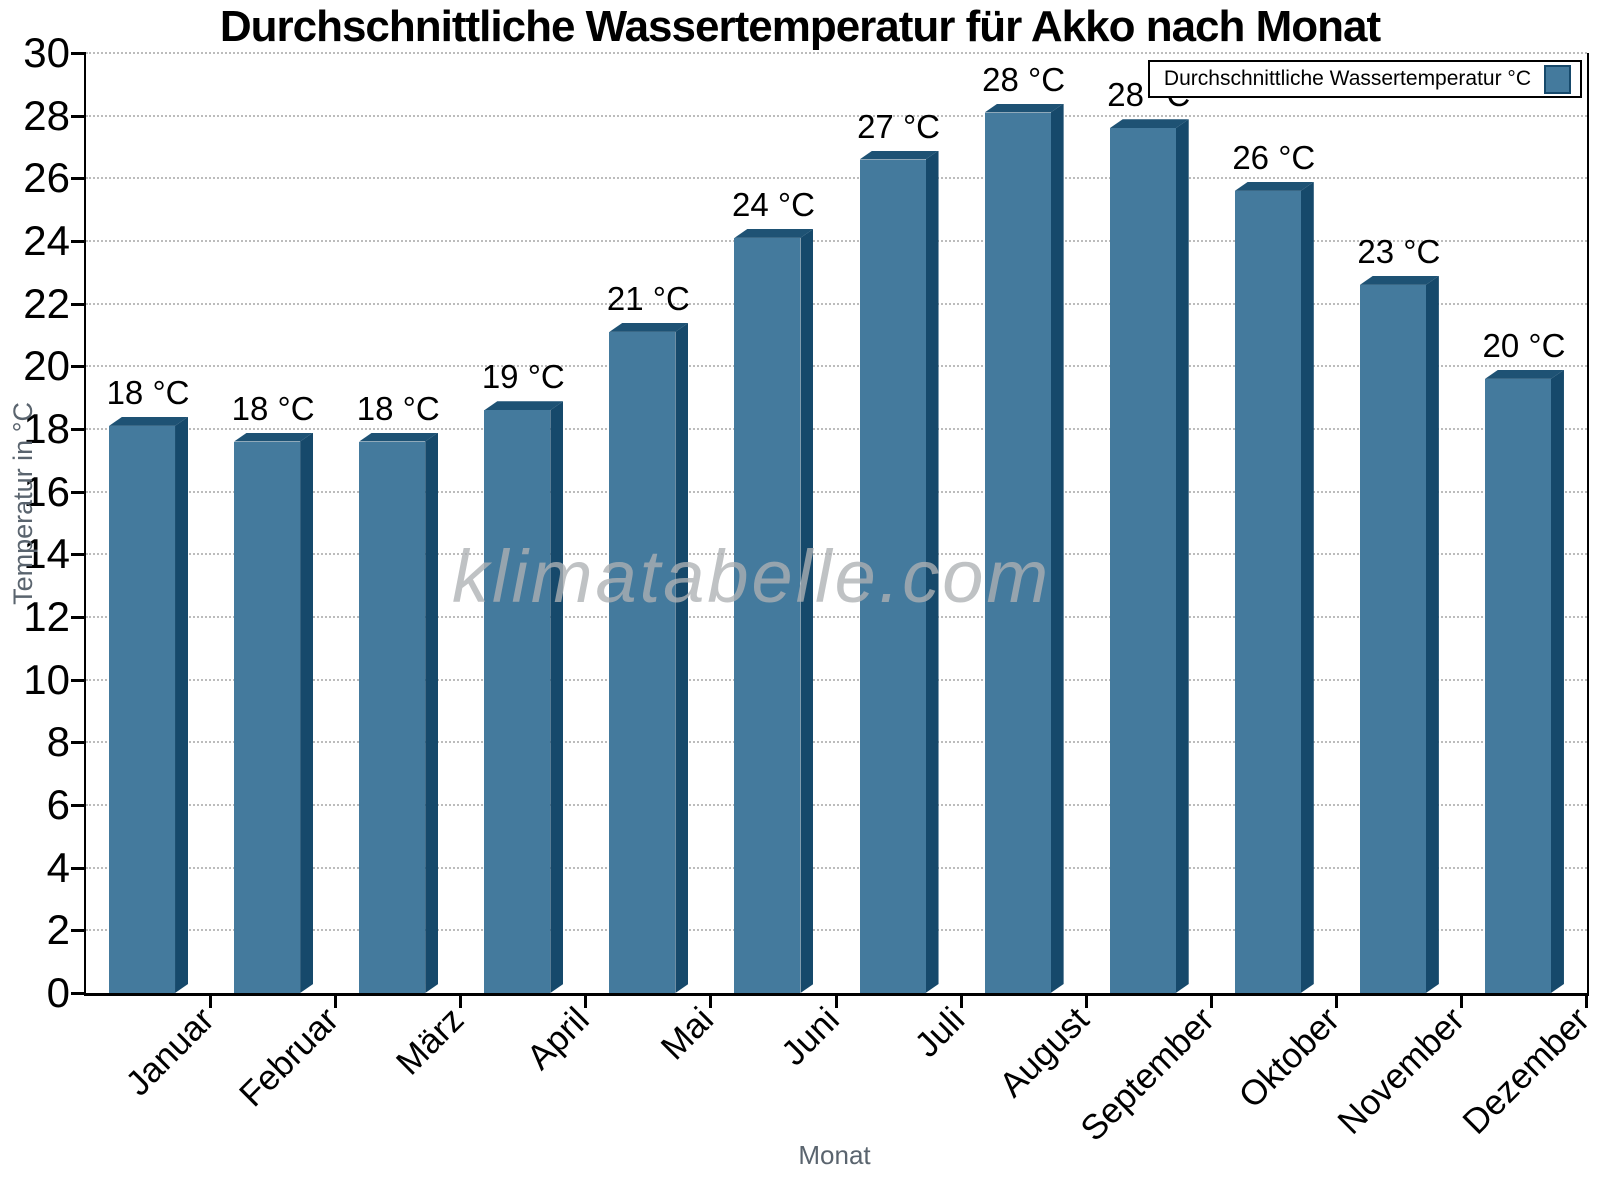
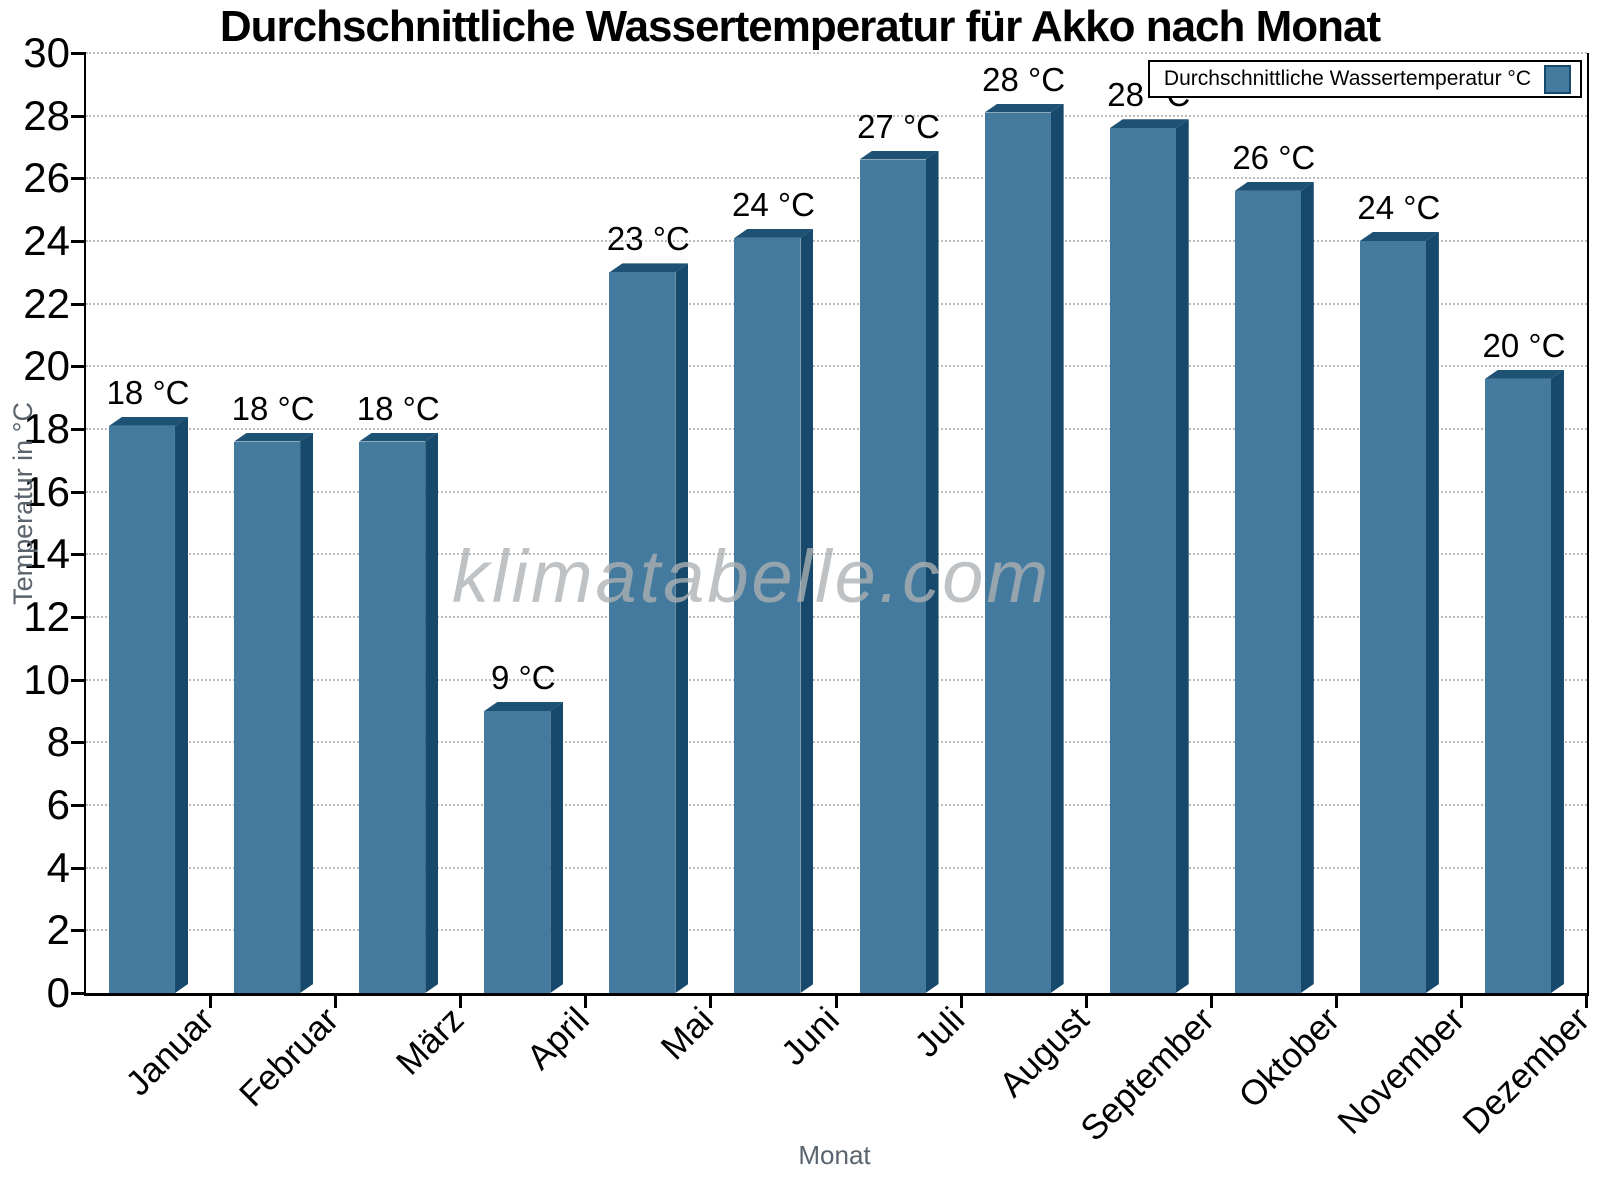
April: 19 -> 9
Mai: 21 -> 23
November: 23 -> 24
